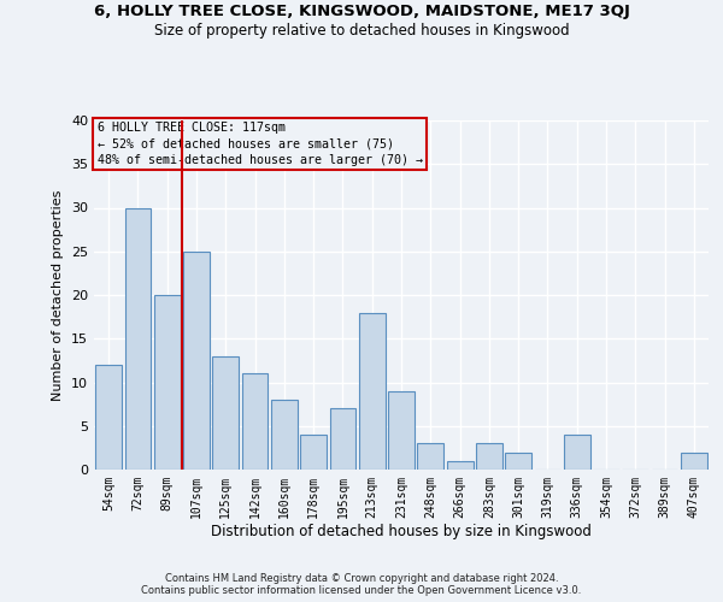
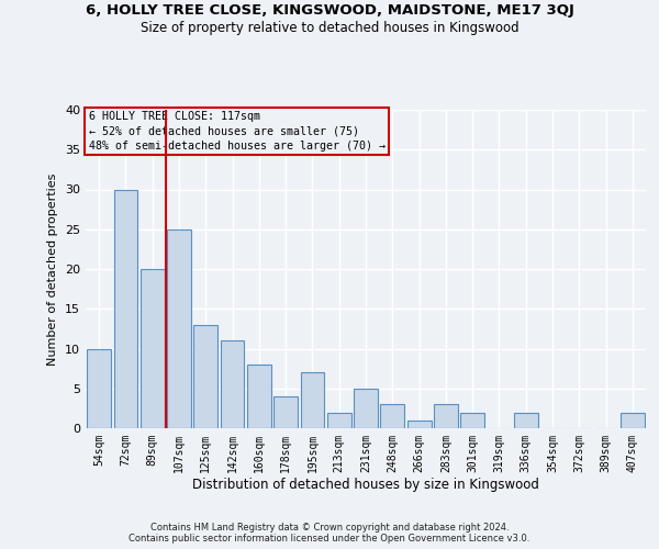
54sqm: 12 -> 10
213sqm: 18 -> 2
231sqm: 9 -> 5
336sqm: 4 -> 2
